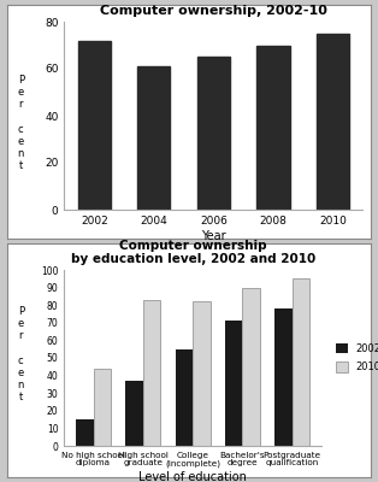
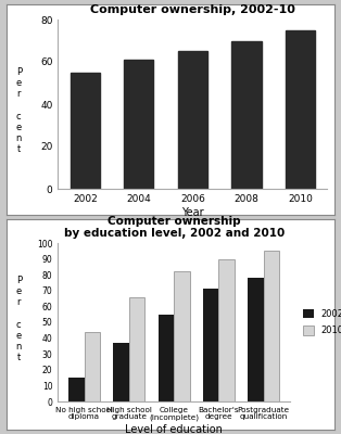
Computer ownership, 2002-10/2002: 72 -> 55
Computer ownership by education level, 2002 and 2010/2010/High school graduate: 83 -> 66
